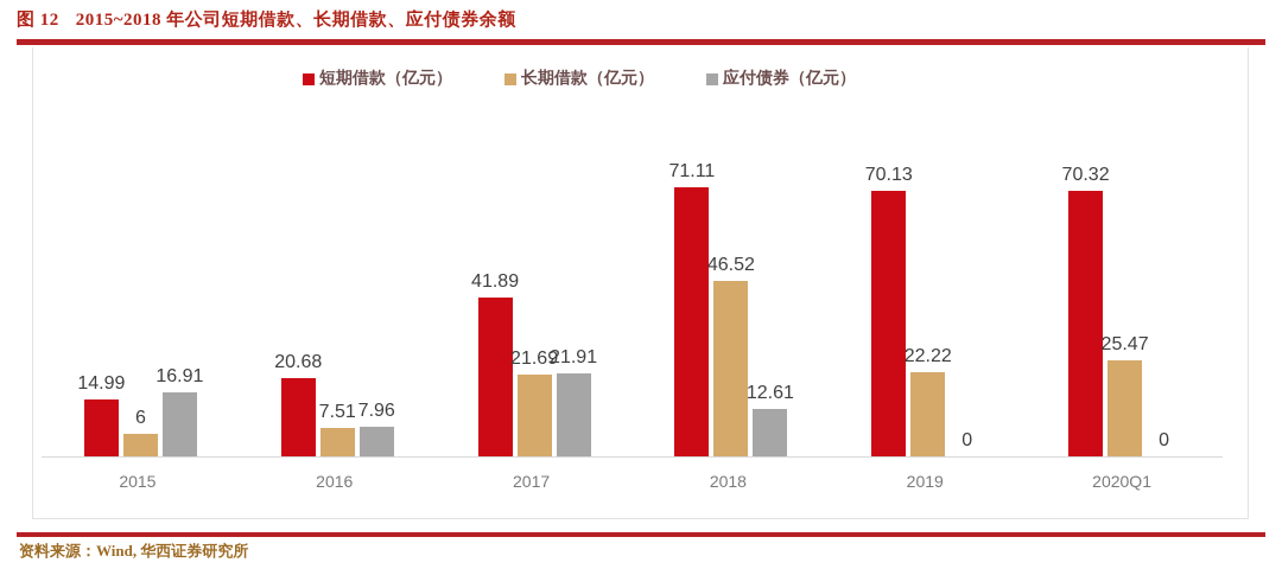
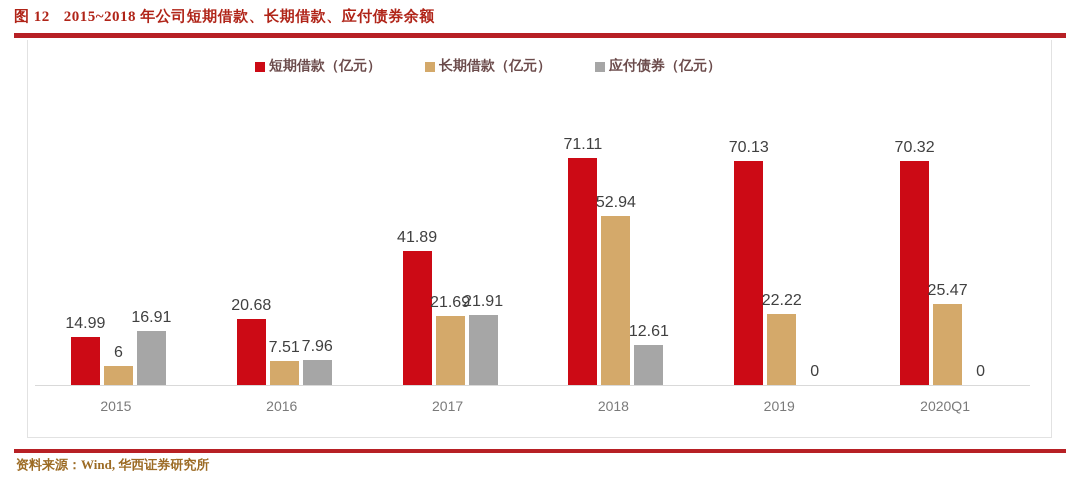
长期借款（亿元）/2018: 46.52 -> 52.94
